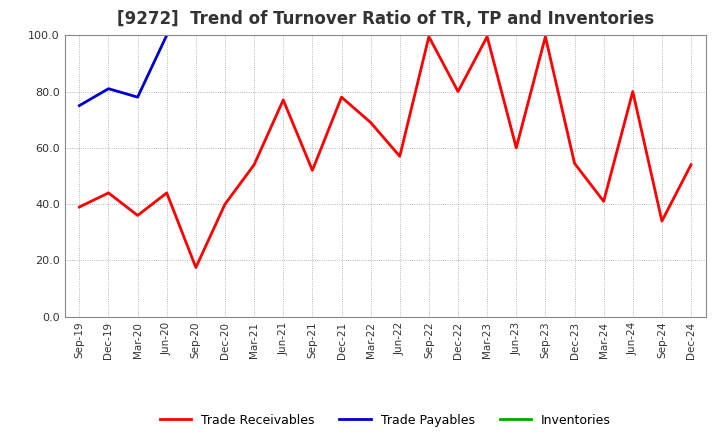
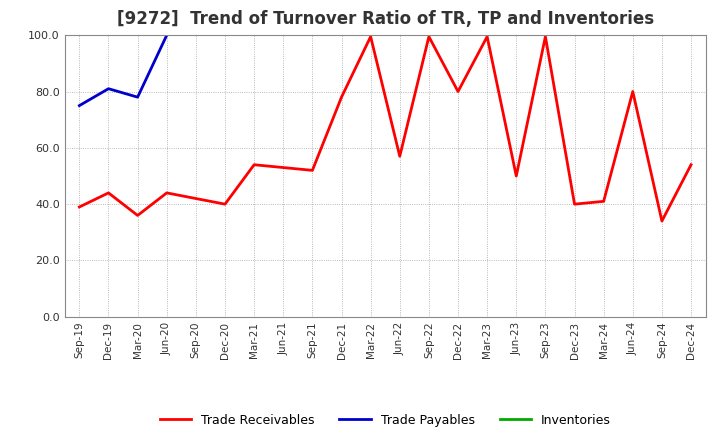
Trade Receivables/Sep-20: 17.5 -> 42.0
Trade Receivables/Jun-21: 77.0 -> 53.0
Trade Receivables/Mar-22: 69.0 -> 99.5
Trade Receivables/Jun-23: 60.0 -> 50.0
Trade Receivables/Dec-23: 54.5 -> 40.0
